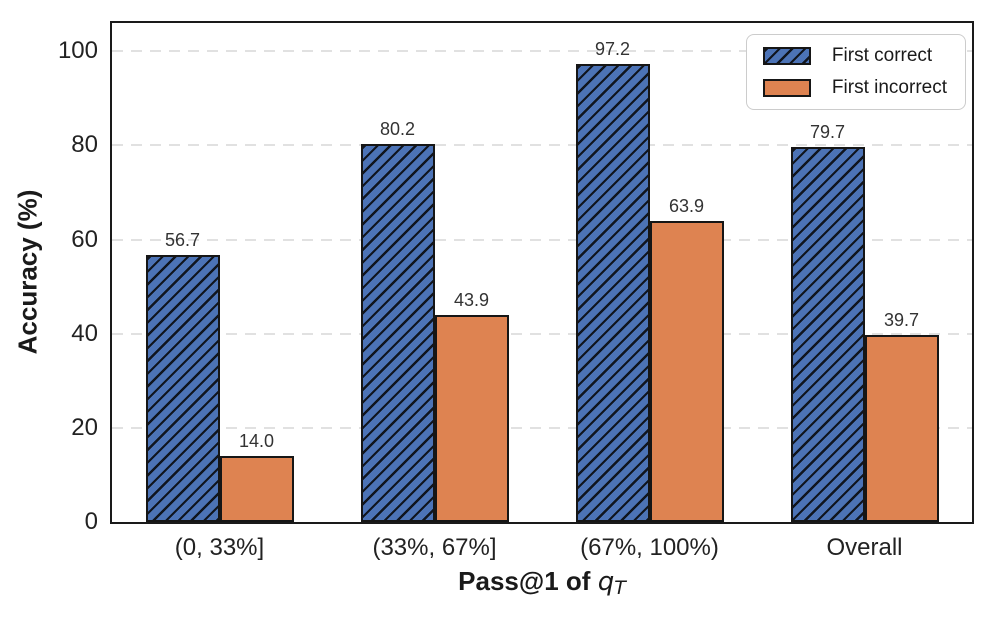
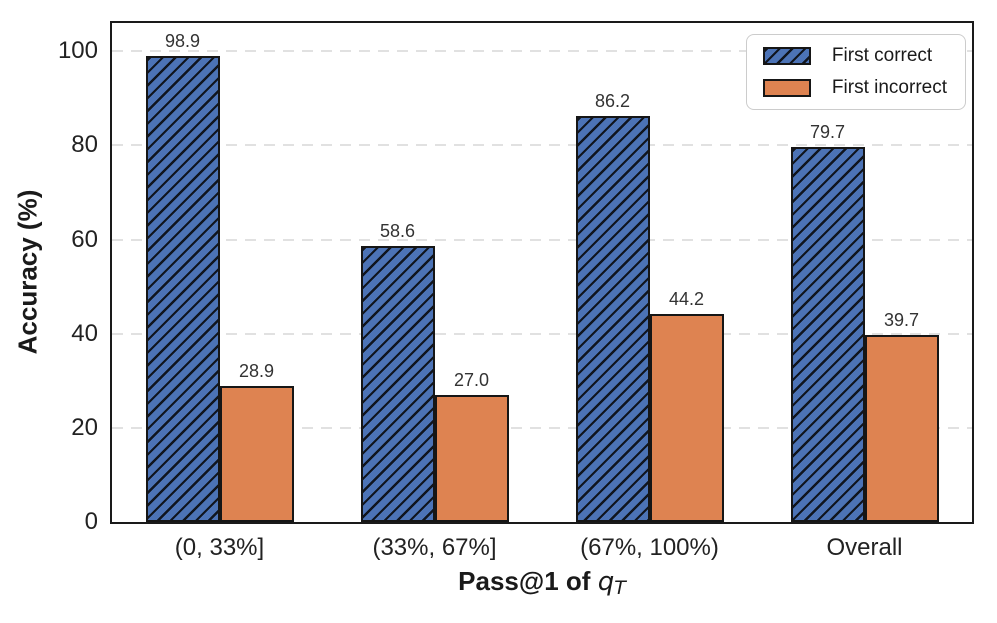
First correct/(0, 33%]: 56.7 -> 98.9
First incorrect/(0, 33%]: 14.0 -> 28.9
First correct/(33%, 67%]: 80.2 -> 58.6
First incorrect/(33%, 67%]: 43.9 -> 27.0
First correct/(67%, 100%): 97.2 -> 86.2
First incorrect/(67%, 100%): 63.9 -> 44.2
